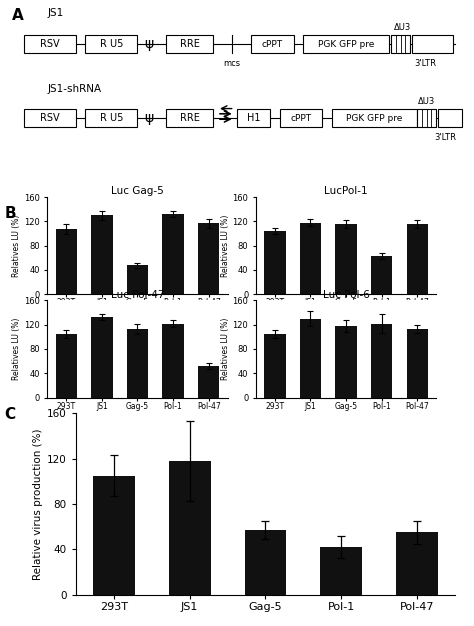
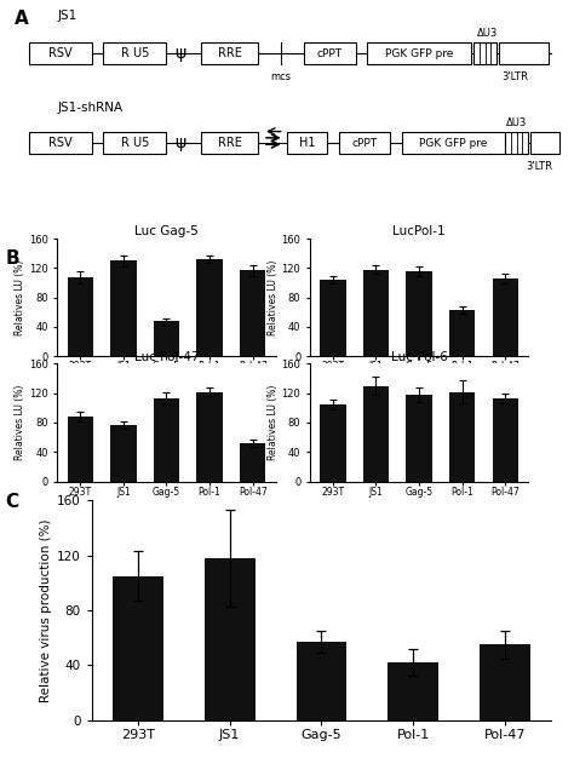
LucPol-1/Pol-47: 116 -> 106
Luc Pol-47/293T: 105 -> 88
Luc Pol-47/JS1: 132 -> 76
